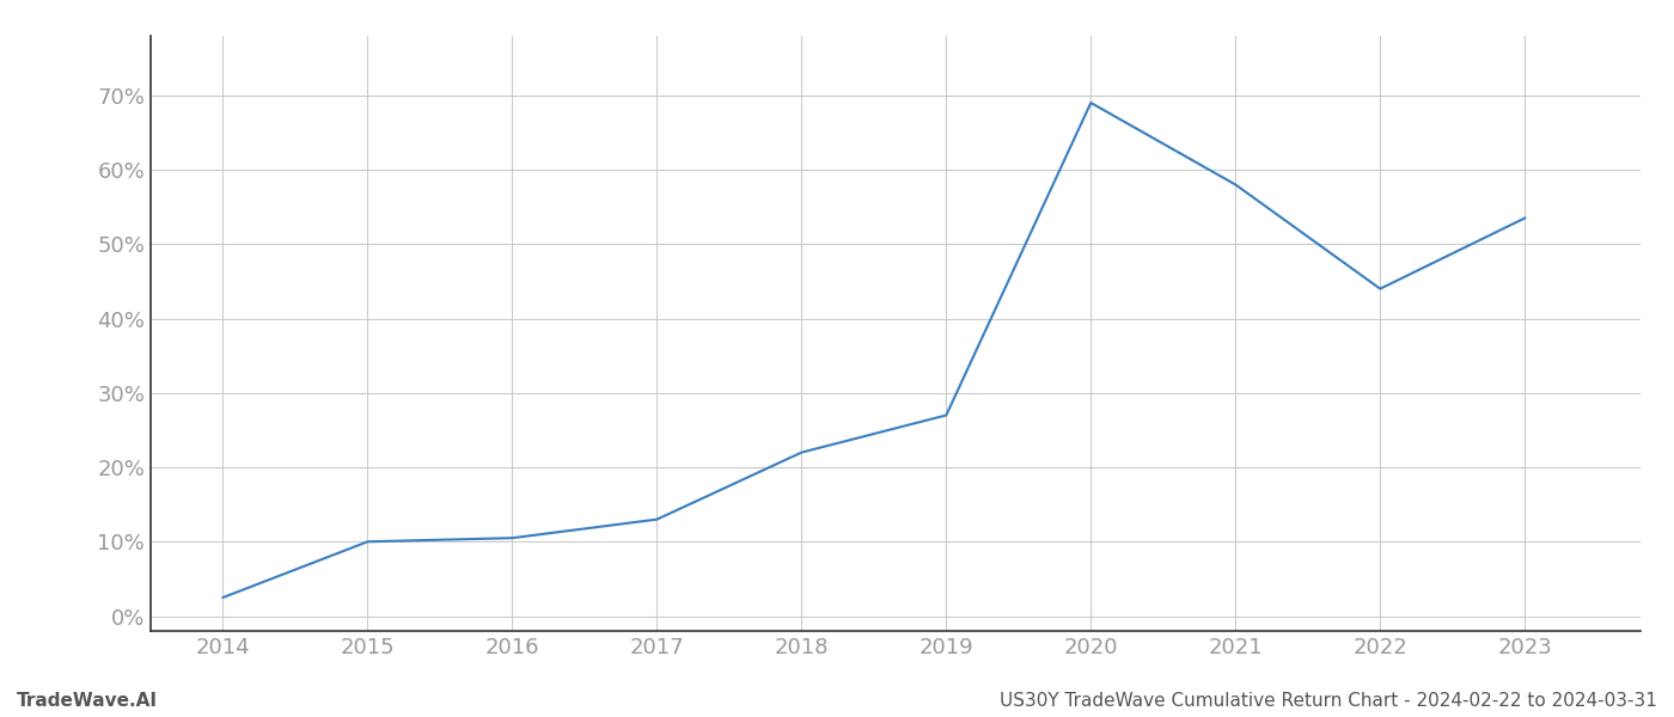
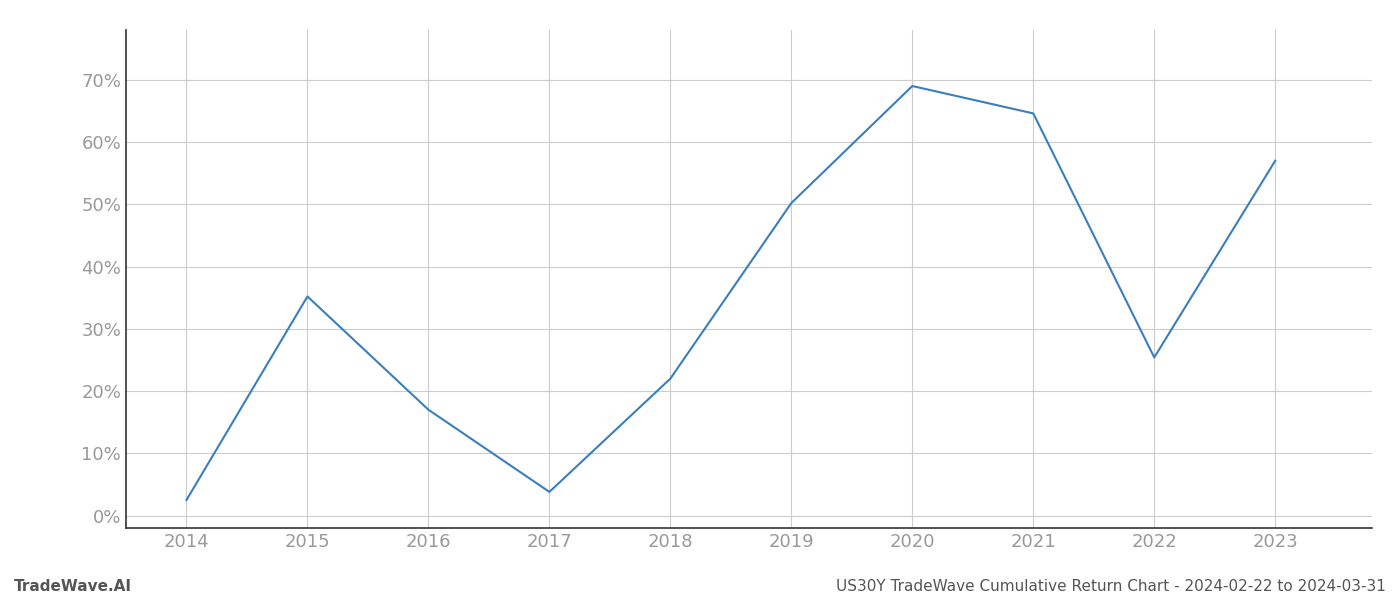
2015: 10.0% -> 35.2%
2016: 10.5% -> 17.0%
2017: 13.0% -> 3.8%
2019: 27.0% -> 50.2%
2021: 58.0% -> 64.6%
2022: 44.0% -> 25.4%
2023: 53.5% -> 57.0%
